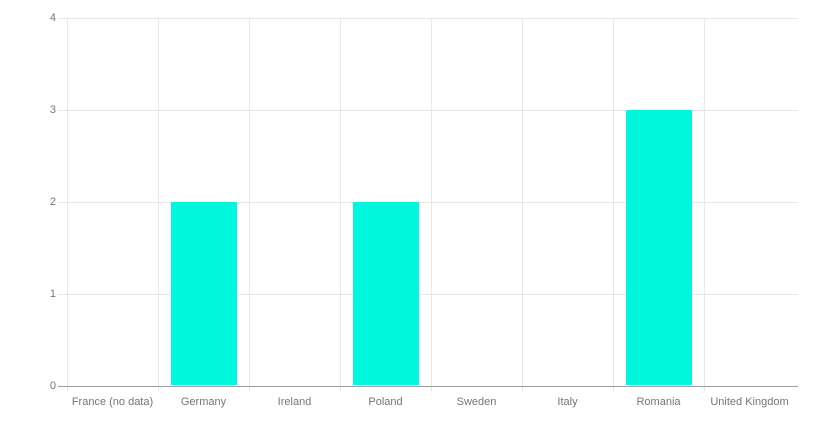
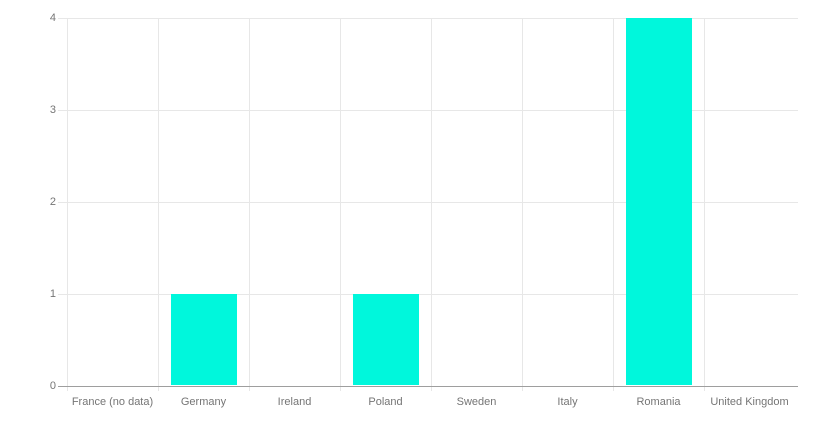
Germany: 2 -> 1
Poland: 2 -> 1
Romania: 3 -> 4
